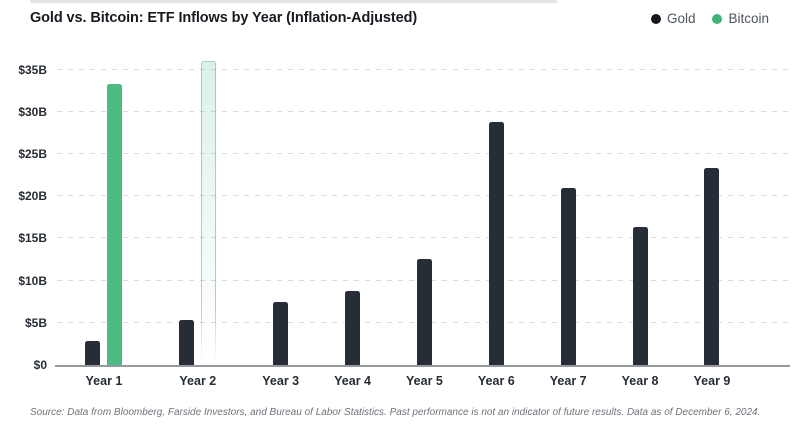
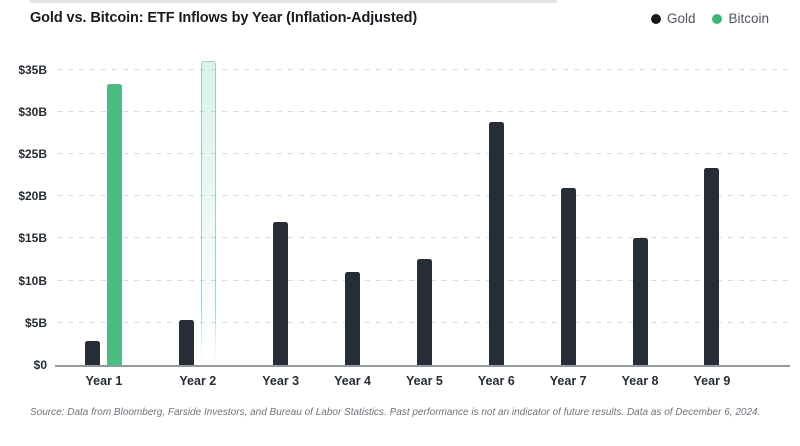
Gold/Year 3: $8B -> $17B
Gold/Year 4: $9B -> $11B
Gold/Year 8: $16B -> $15B
